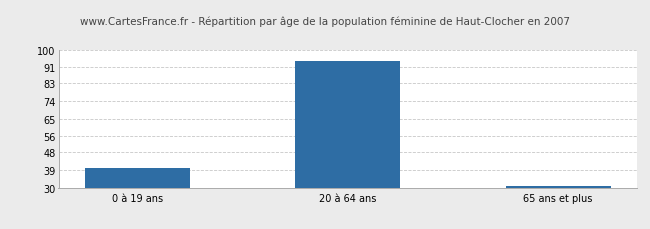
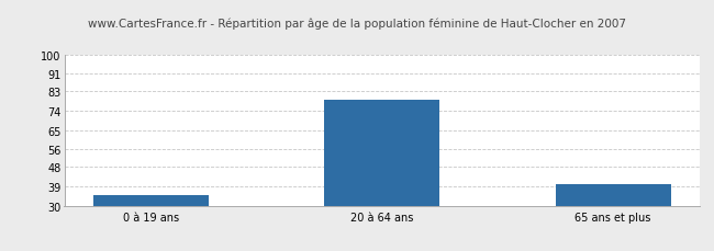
0 à 19 ans: 40 -> 35
20 à 64 ans: 94 -> 79
65 ans et plus: 31 -> 40
